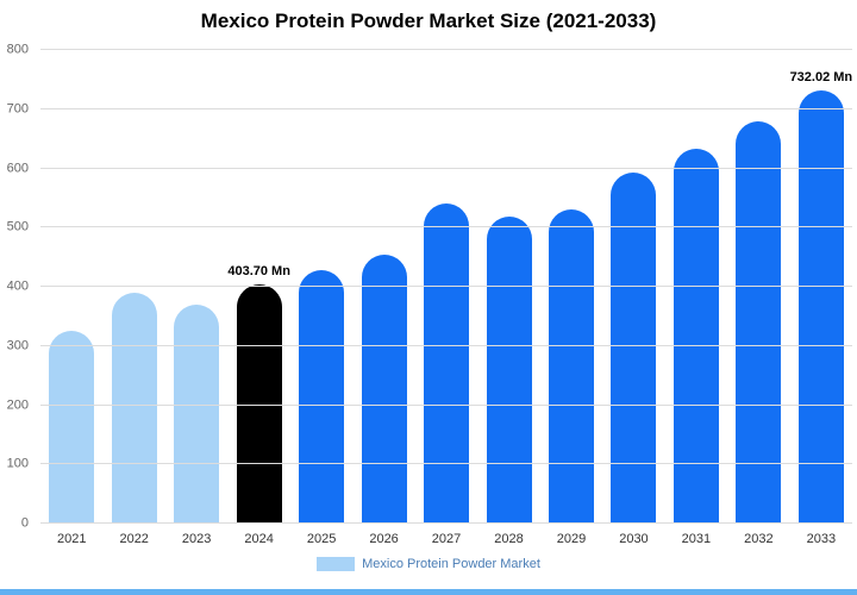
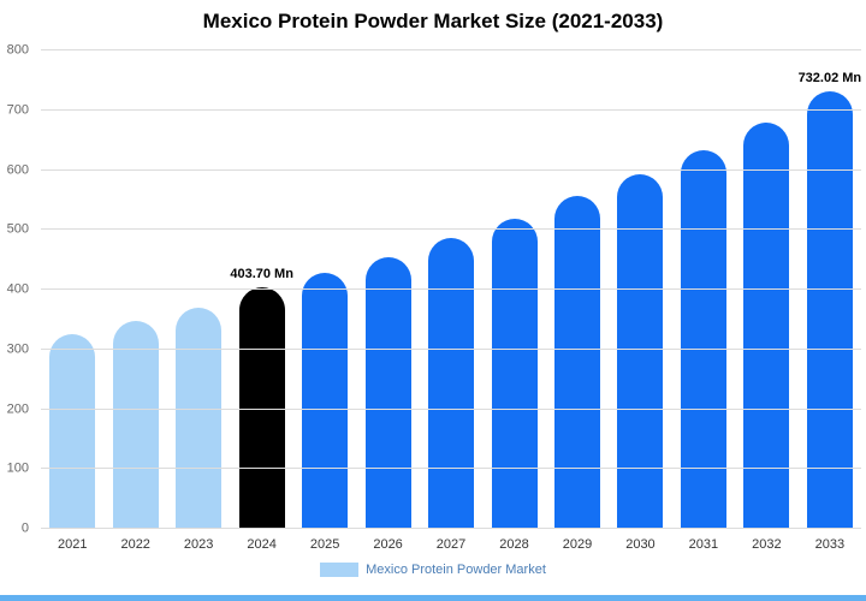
2022: 390 -> 350
2027: 540 -> 490
2029: 530 -> 560
